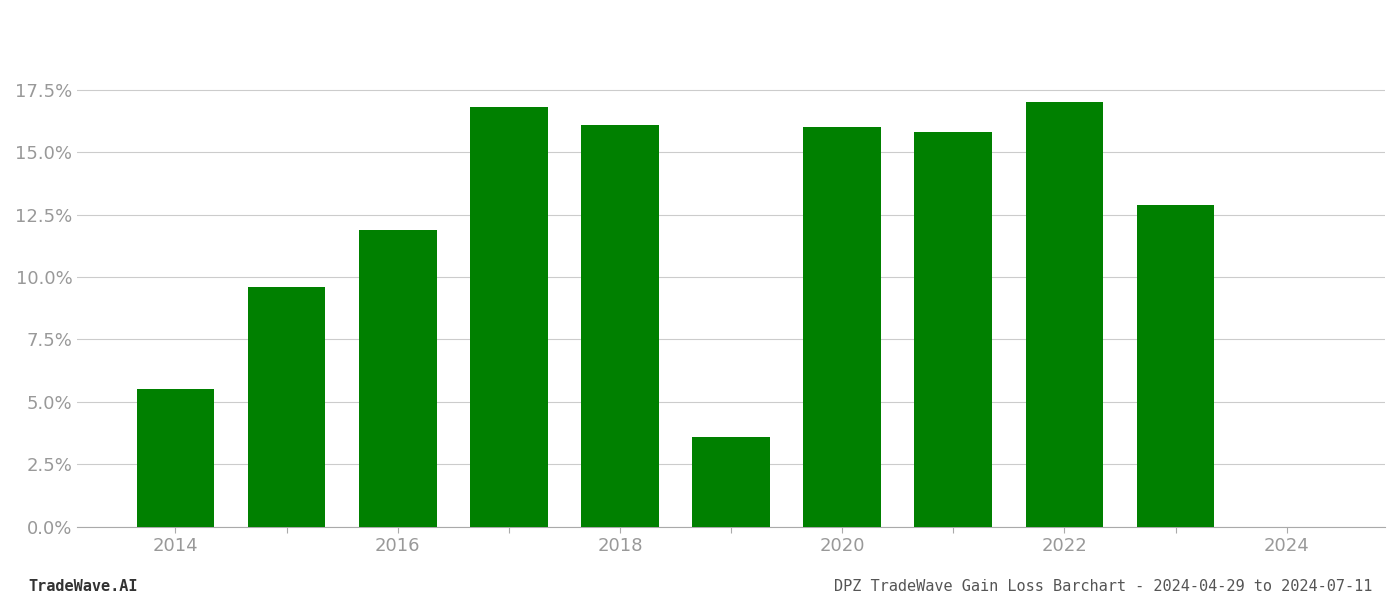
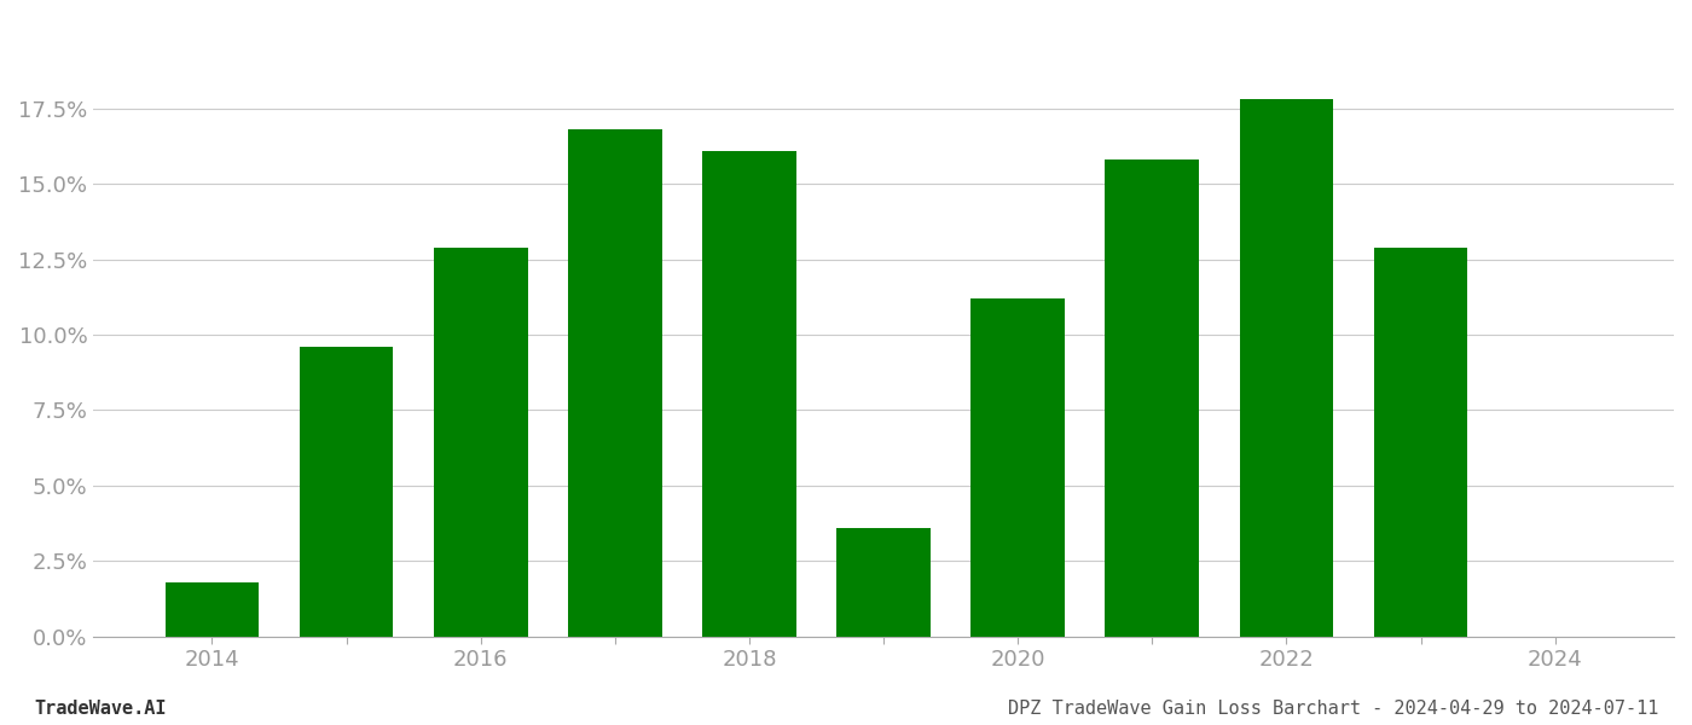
2014: 5.5% -> 1.8%
2016: 11.9% -> 12.9%
2020: 16.0% -> 11.2%
2022: 17.0% -> 17.8%
